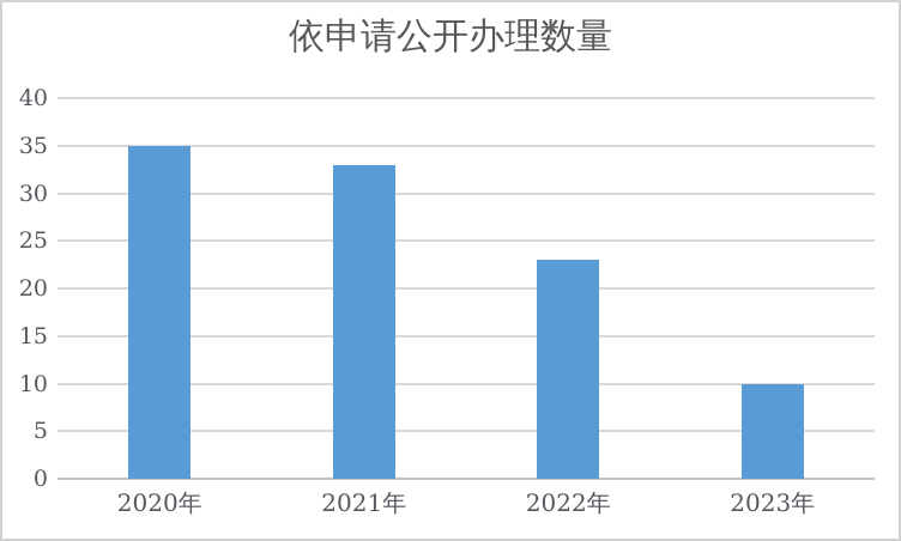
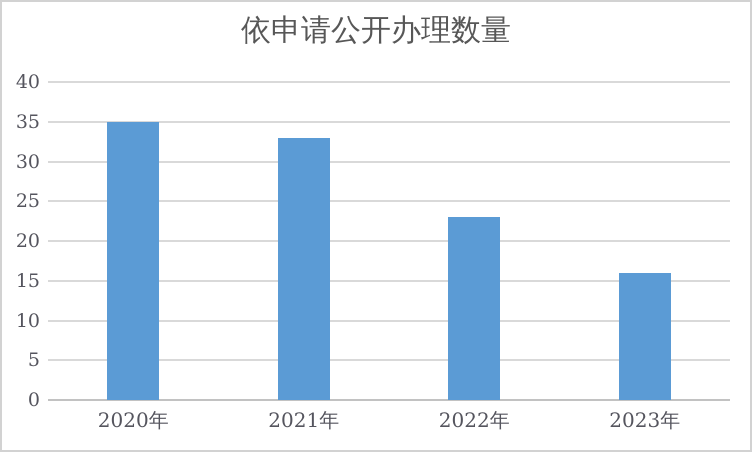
2023年: 10 -> 16
